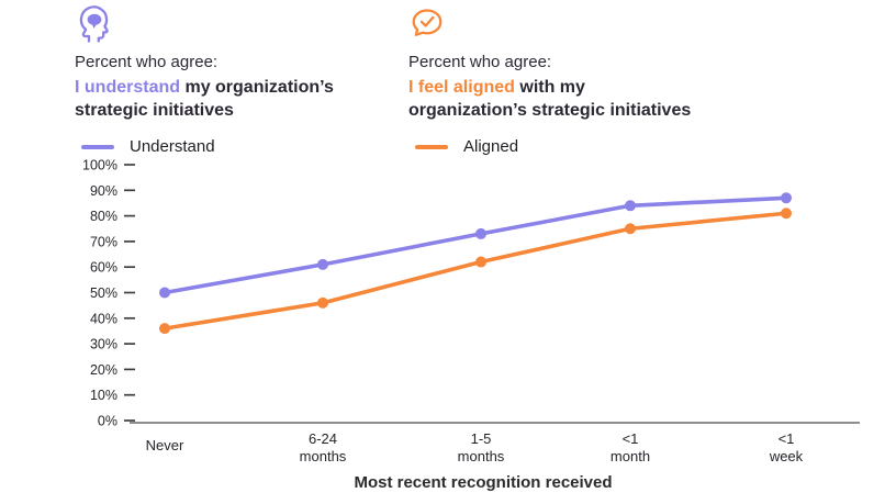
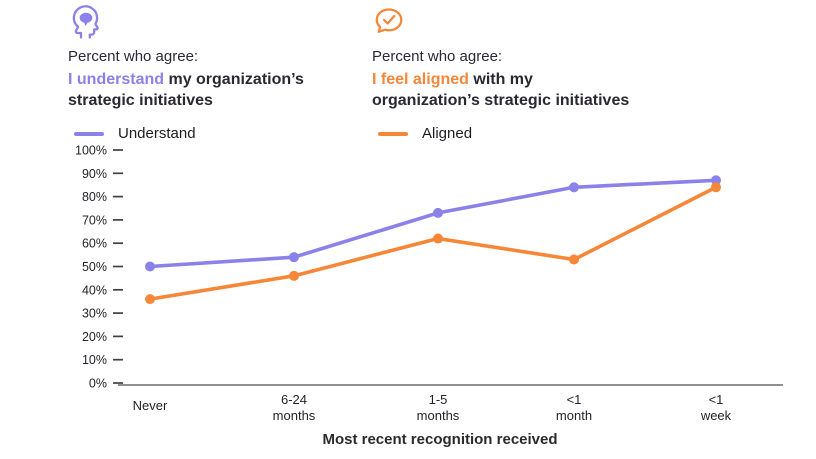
Understand/6-24 months: 61% -> 54%
Aligned/<1 month: 75% -> 53%
Aligned/<1 week: 81% -> 84%
